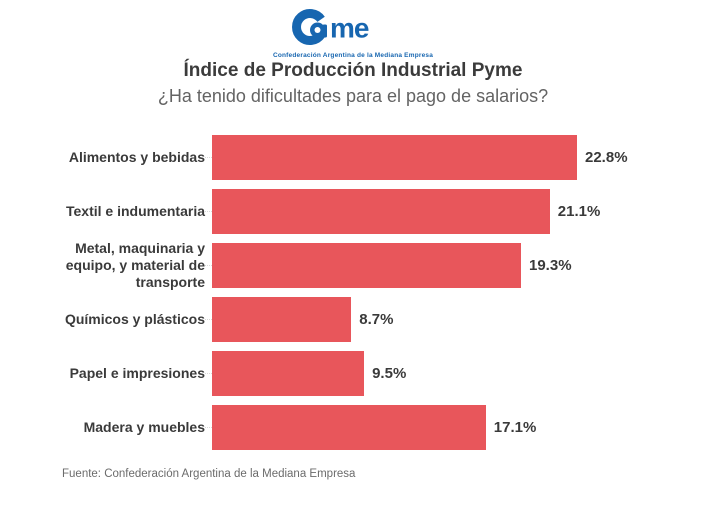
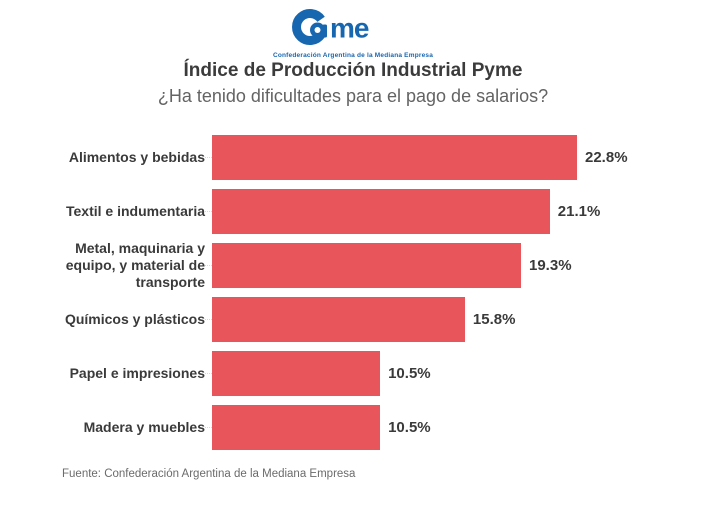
Químicos y plásticos: 8.7% -> 15.8%
Papel e impresiones: 9.5% -> 10.5%
Madera y muebles: 17.1% -> 10.5%
